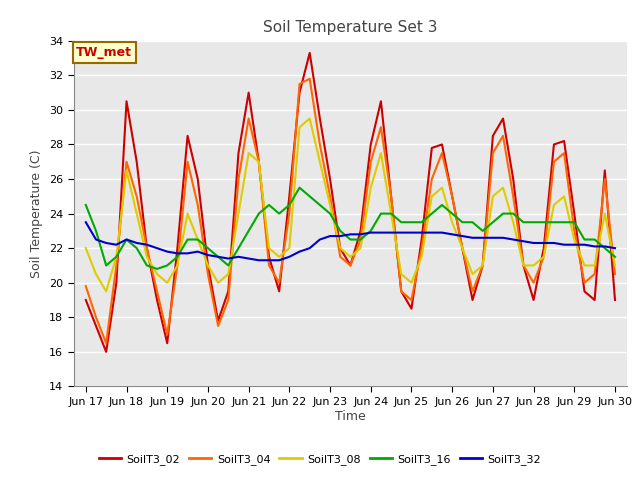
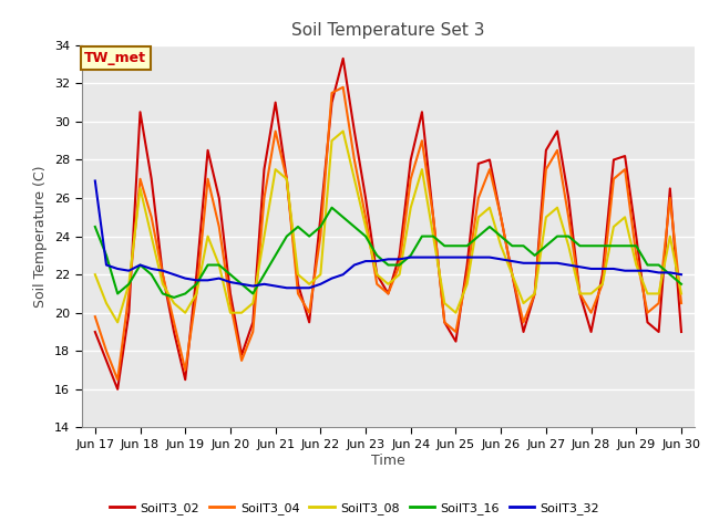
SoilT3_32/Jun 17: 23.5 -> 26.9
SoilT3_08/Jun 20: 21.0 -> 20.0
